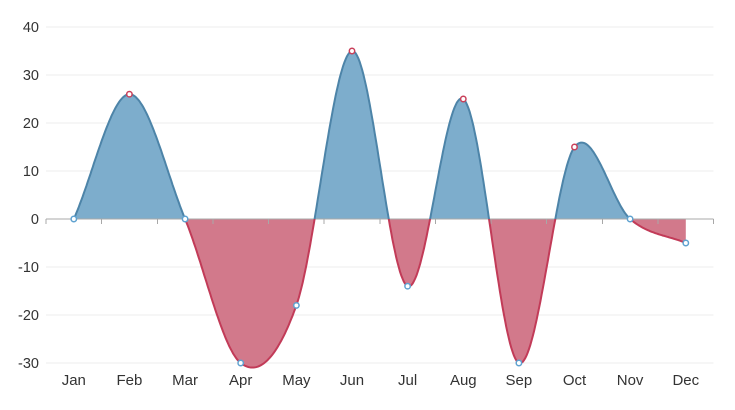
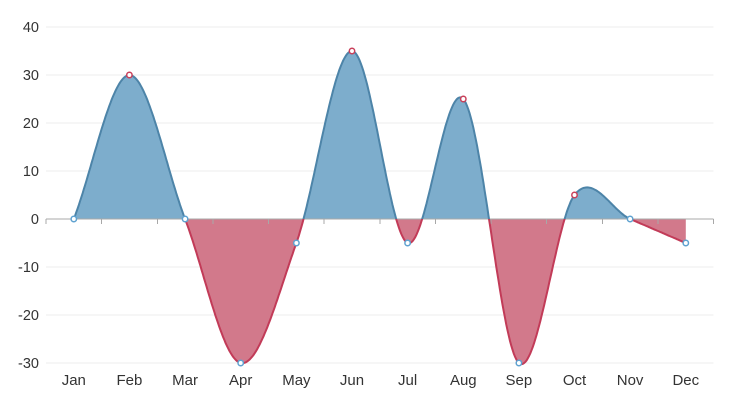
Feb: 26 -> 30
May: -18 -> -5
Jul: -14 -> -5
Oct: 15 -> 5
